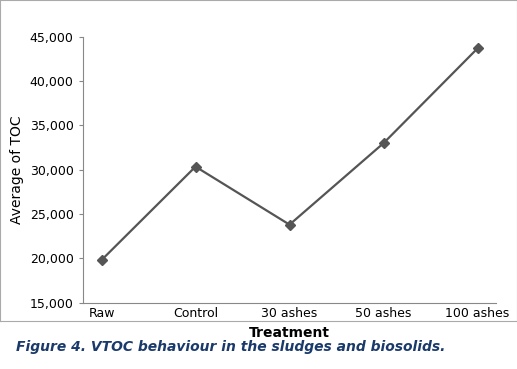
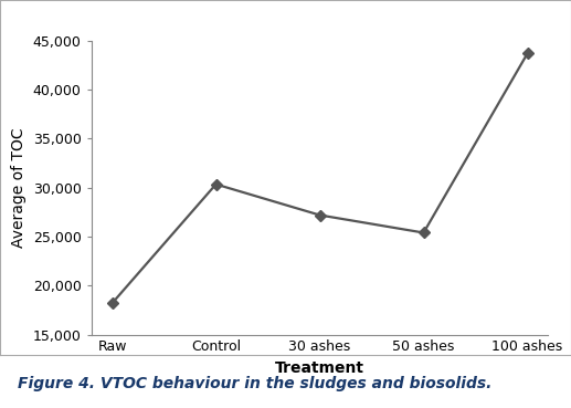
Raw: 19,800 -> 18,200
30 ashes: 23,800 -> 27,200
50 ashes: 33,000 -> 25,400
